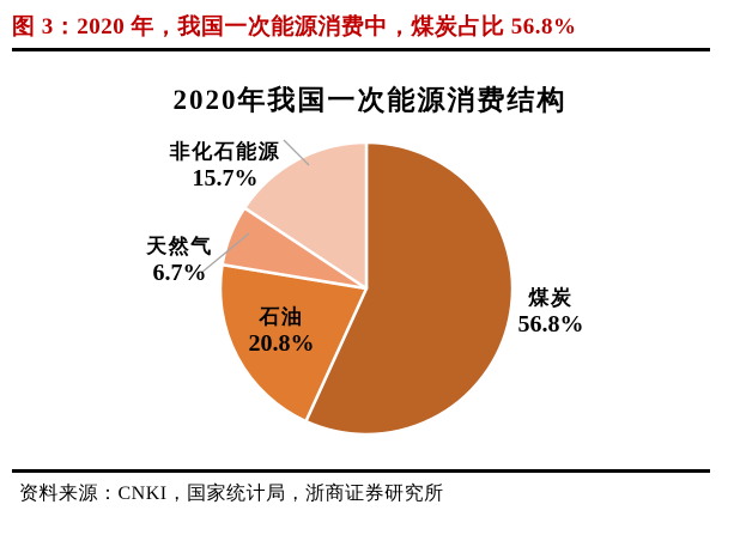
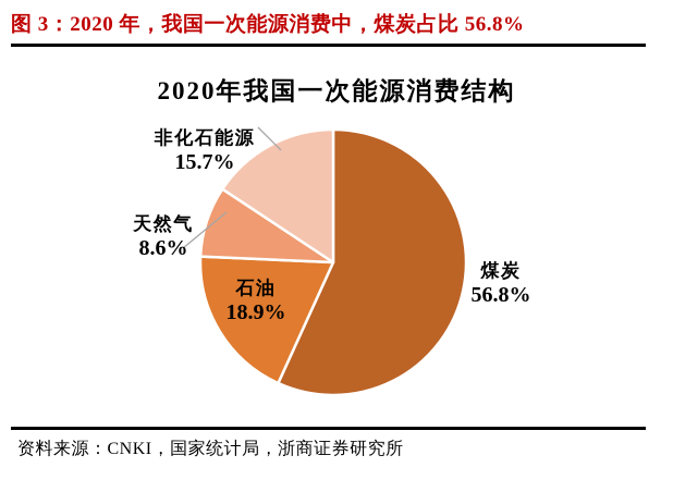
石油: 20.8% -> 18.9%
天然气: 6.7% -> 8.6%
